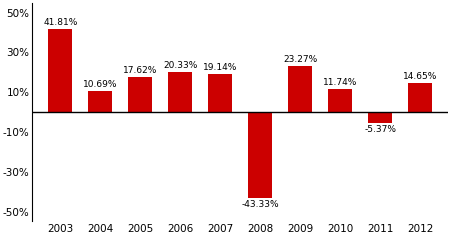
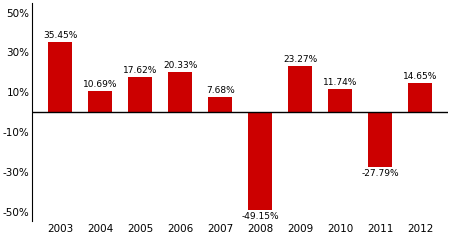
2003: 41.81% -> 35.45%
2007: 19.14% -> 7.68%
2008: -43.33% -> -49.15%
2011: -5.37% -> -27.79%
